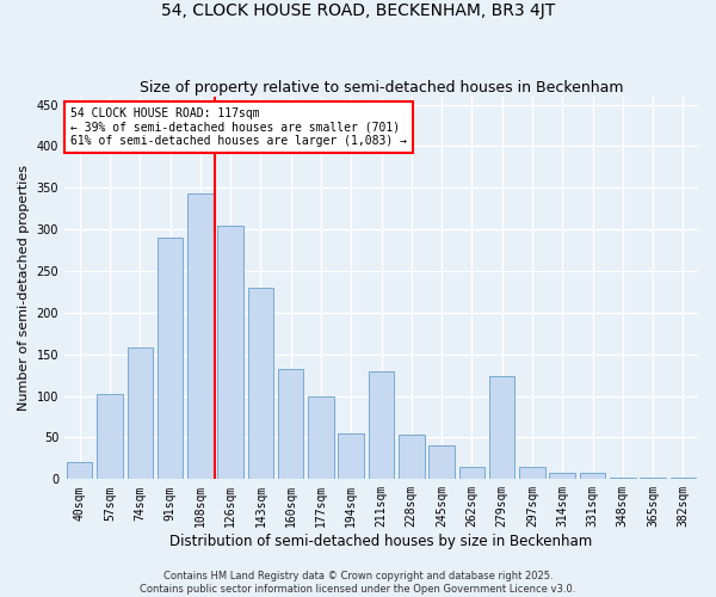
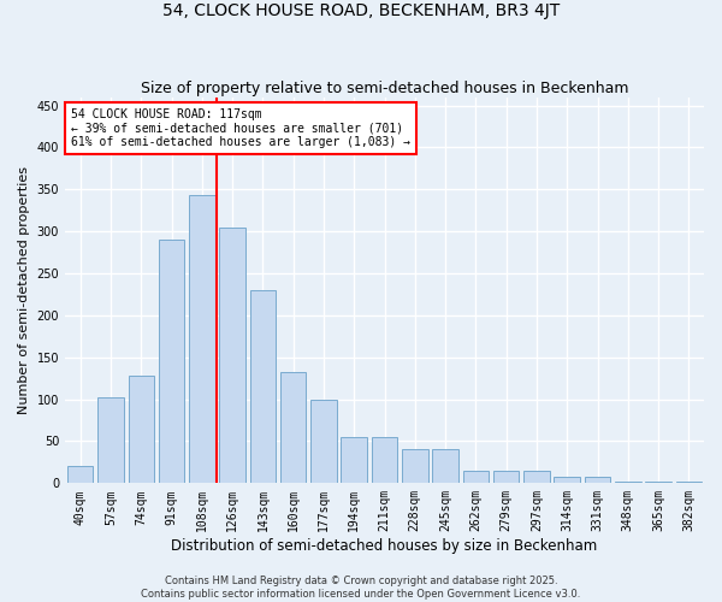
74sqm: 158 -> 128
211sqm: 130 -> 55
228sqm: 54 -> 40
279sqm: 124 -> 15
